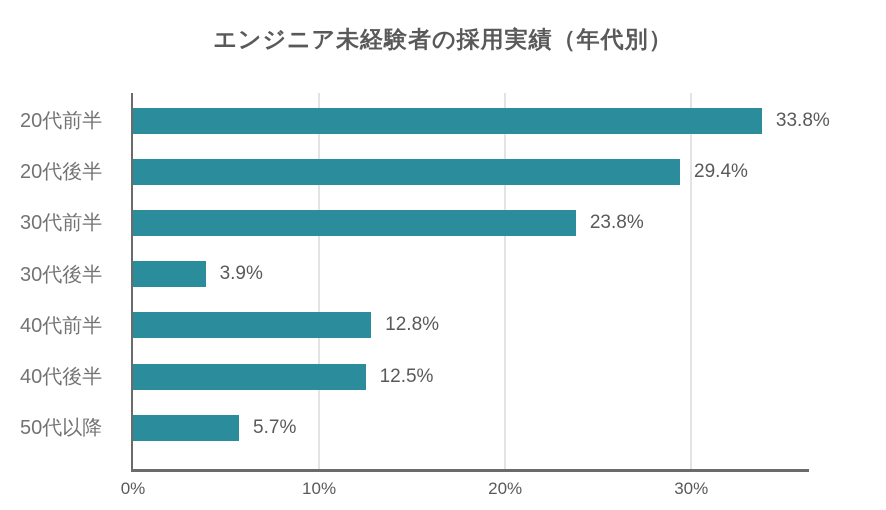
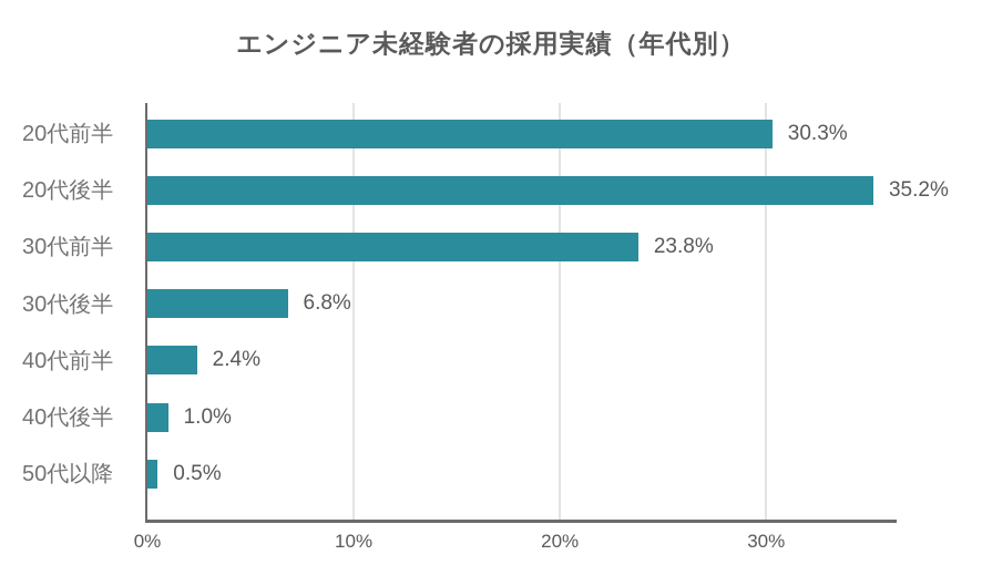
20代前半: 33.8% -> 30.3%
20代後半: 29.4% -> 35.2%
30代後半: 3.9% -> 6.8%
40代前半: 12.8% -> 2.4%
40代後半: 12.5% -> 1.0%
50代以降: 5.7% -> 0.5%
